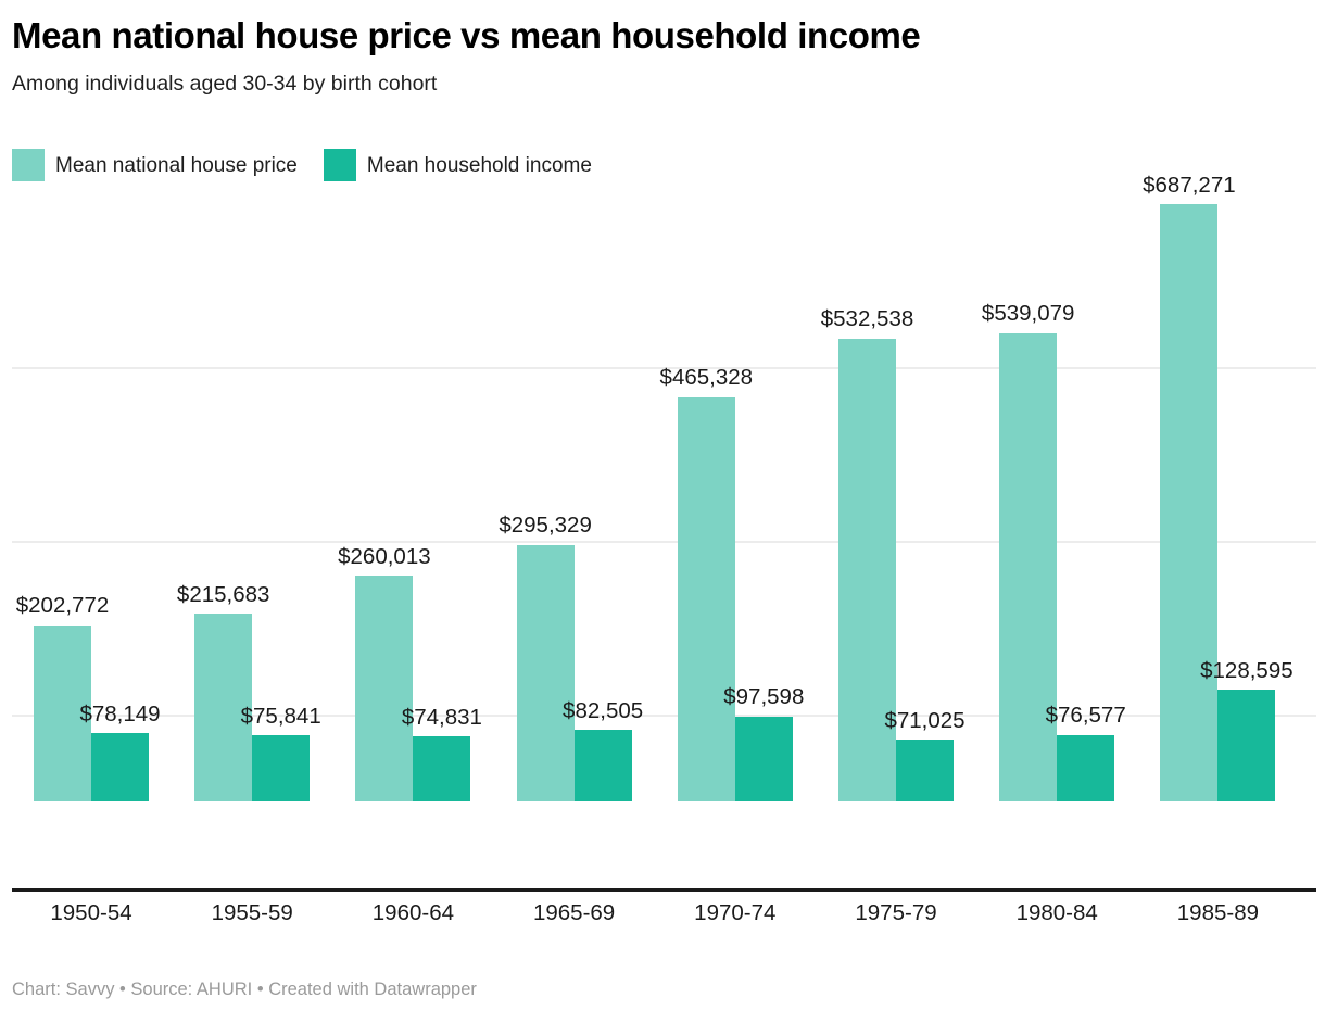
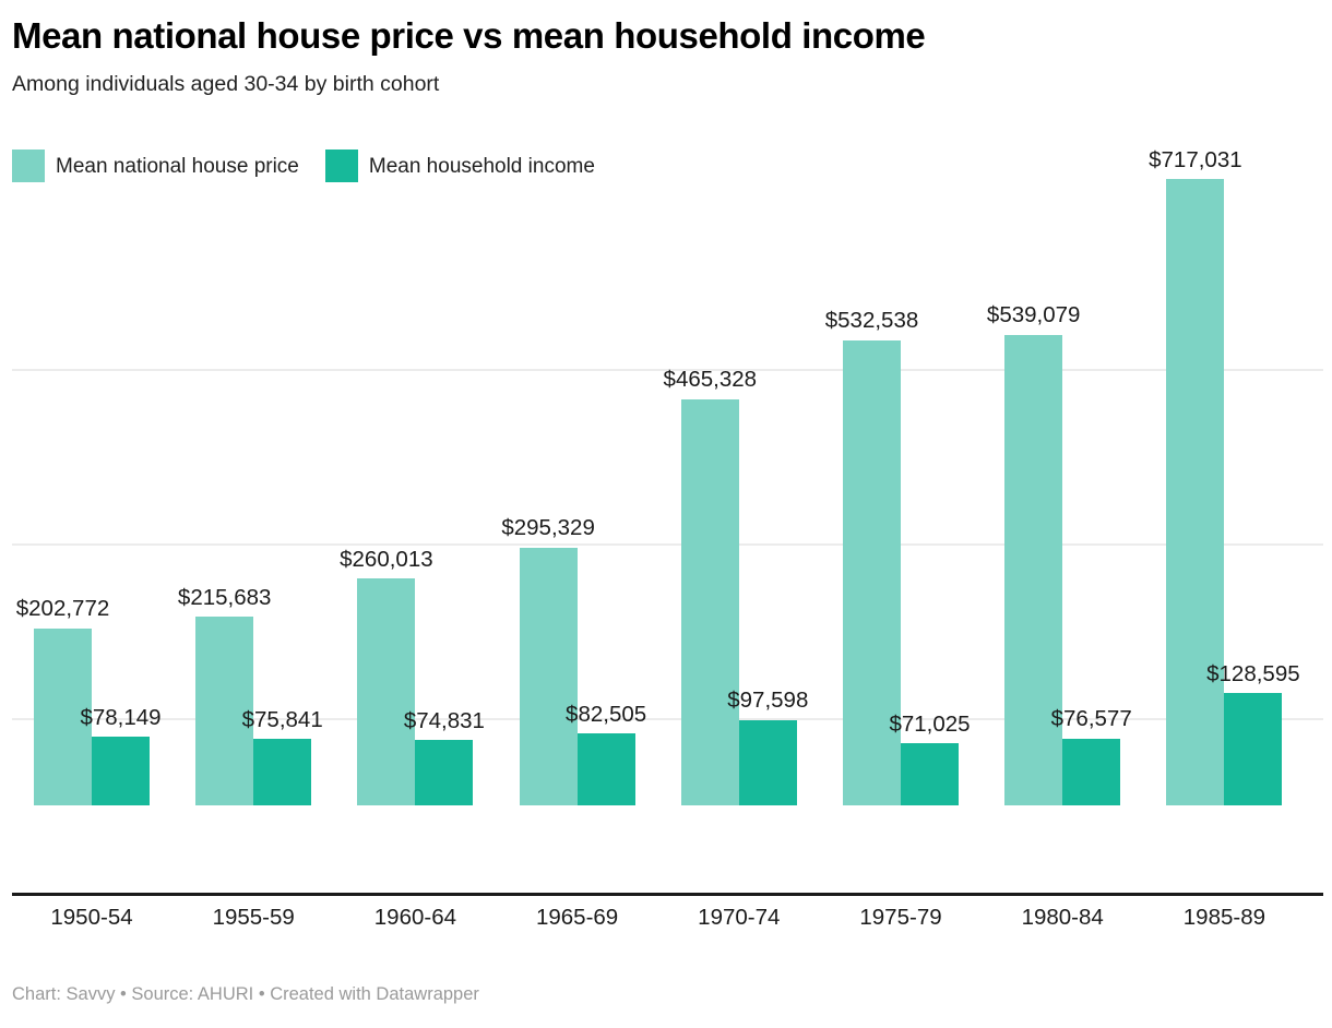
Mean national house price/1985-89: $687,271 -> $717,031
